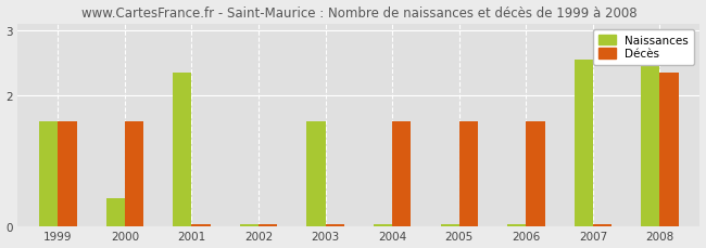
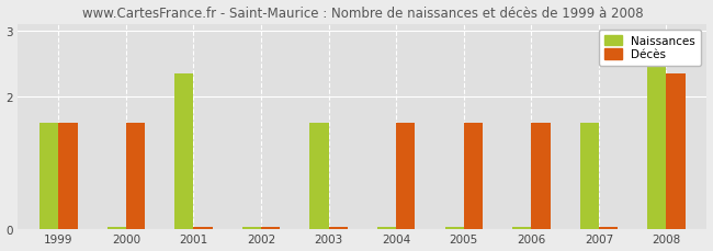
Naissances/2000: 0.44 -> 0.03
Naissances/2007: 2.54 -> 1.60
